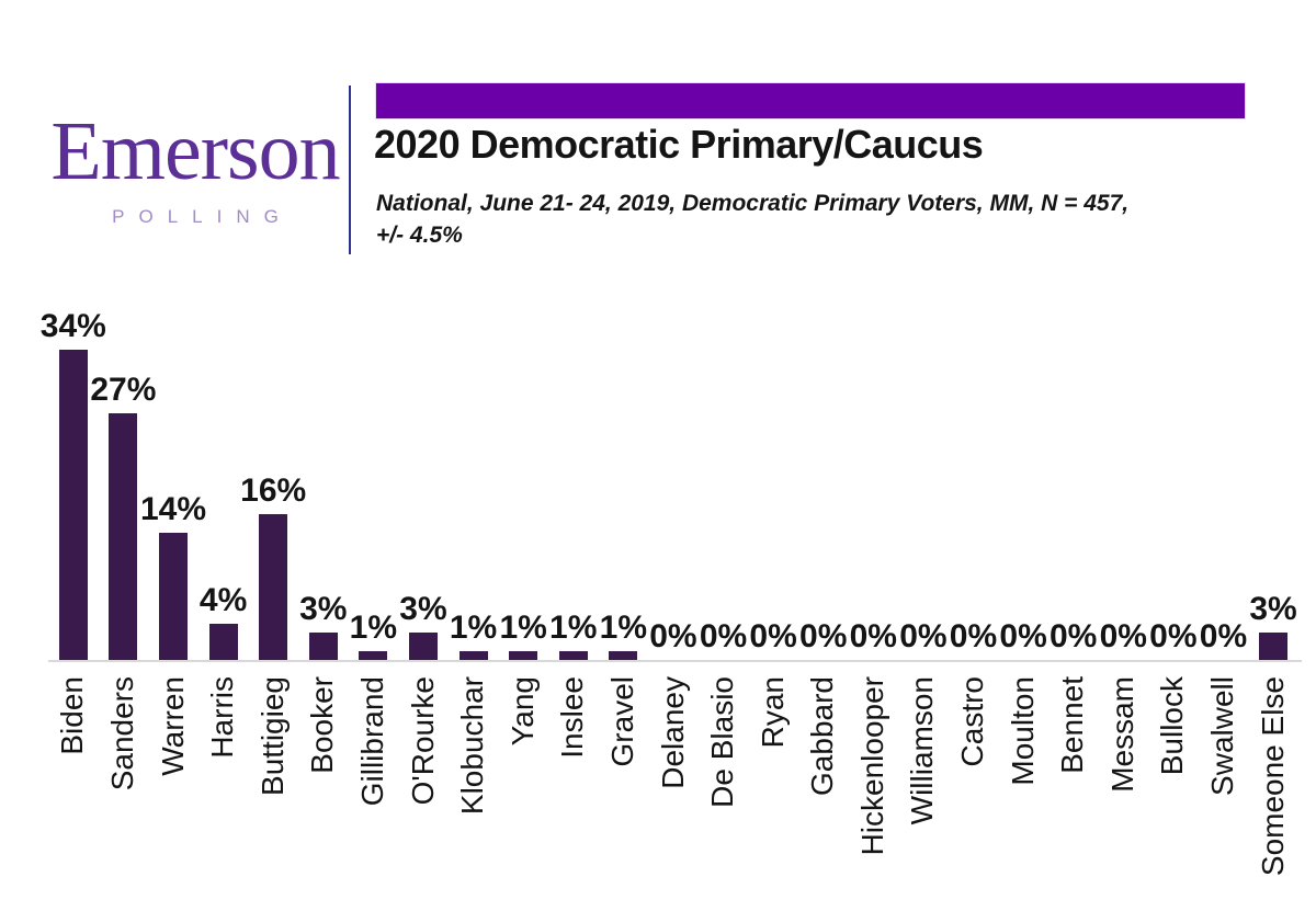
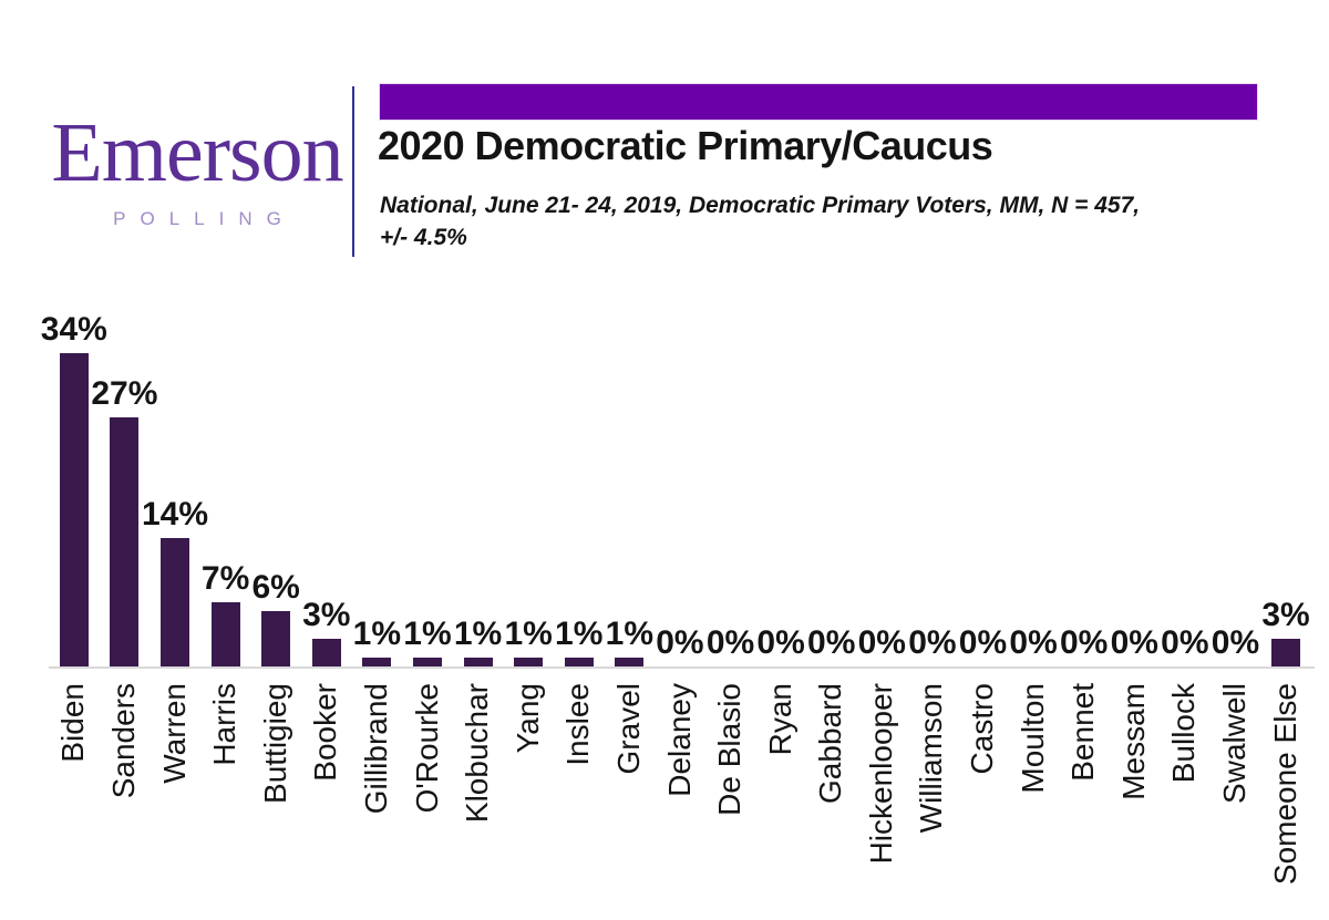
Harris: 4% -> 7%
Buttigieg: 16% -> 6%
O'Rourke: 3% -> 1%
